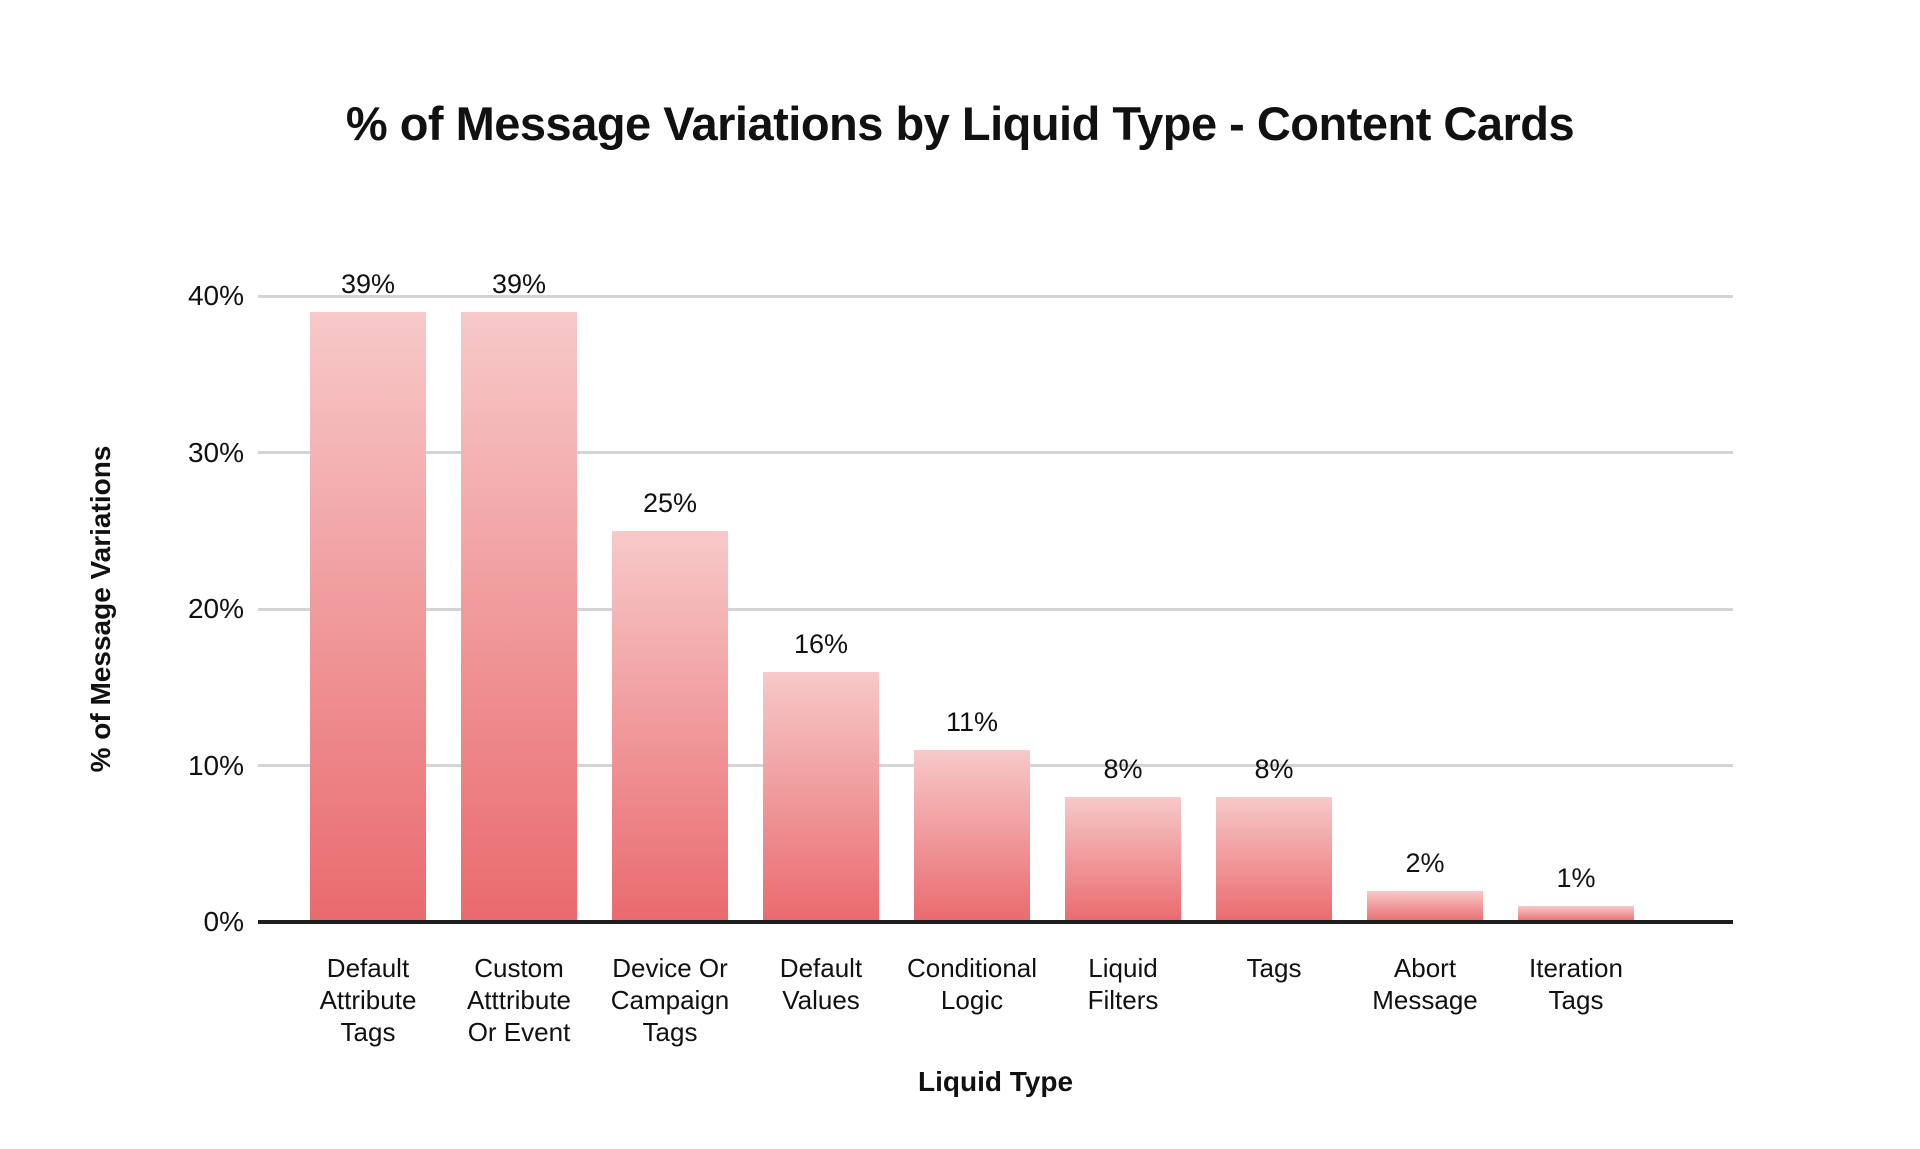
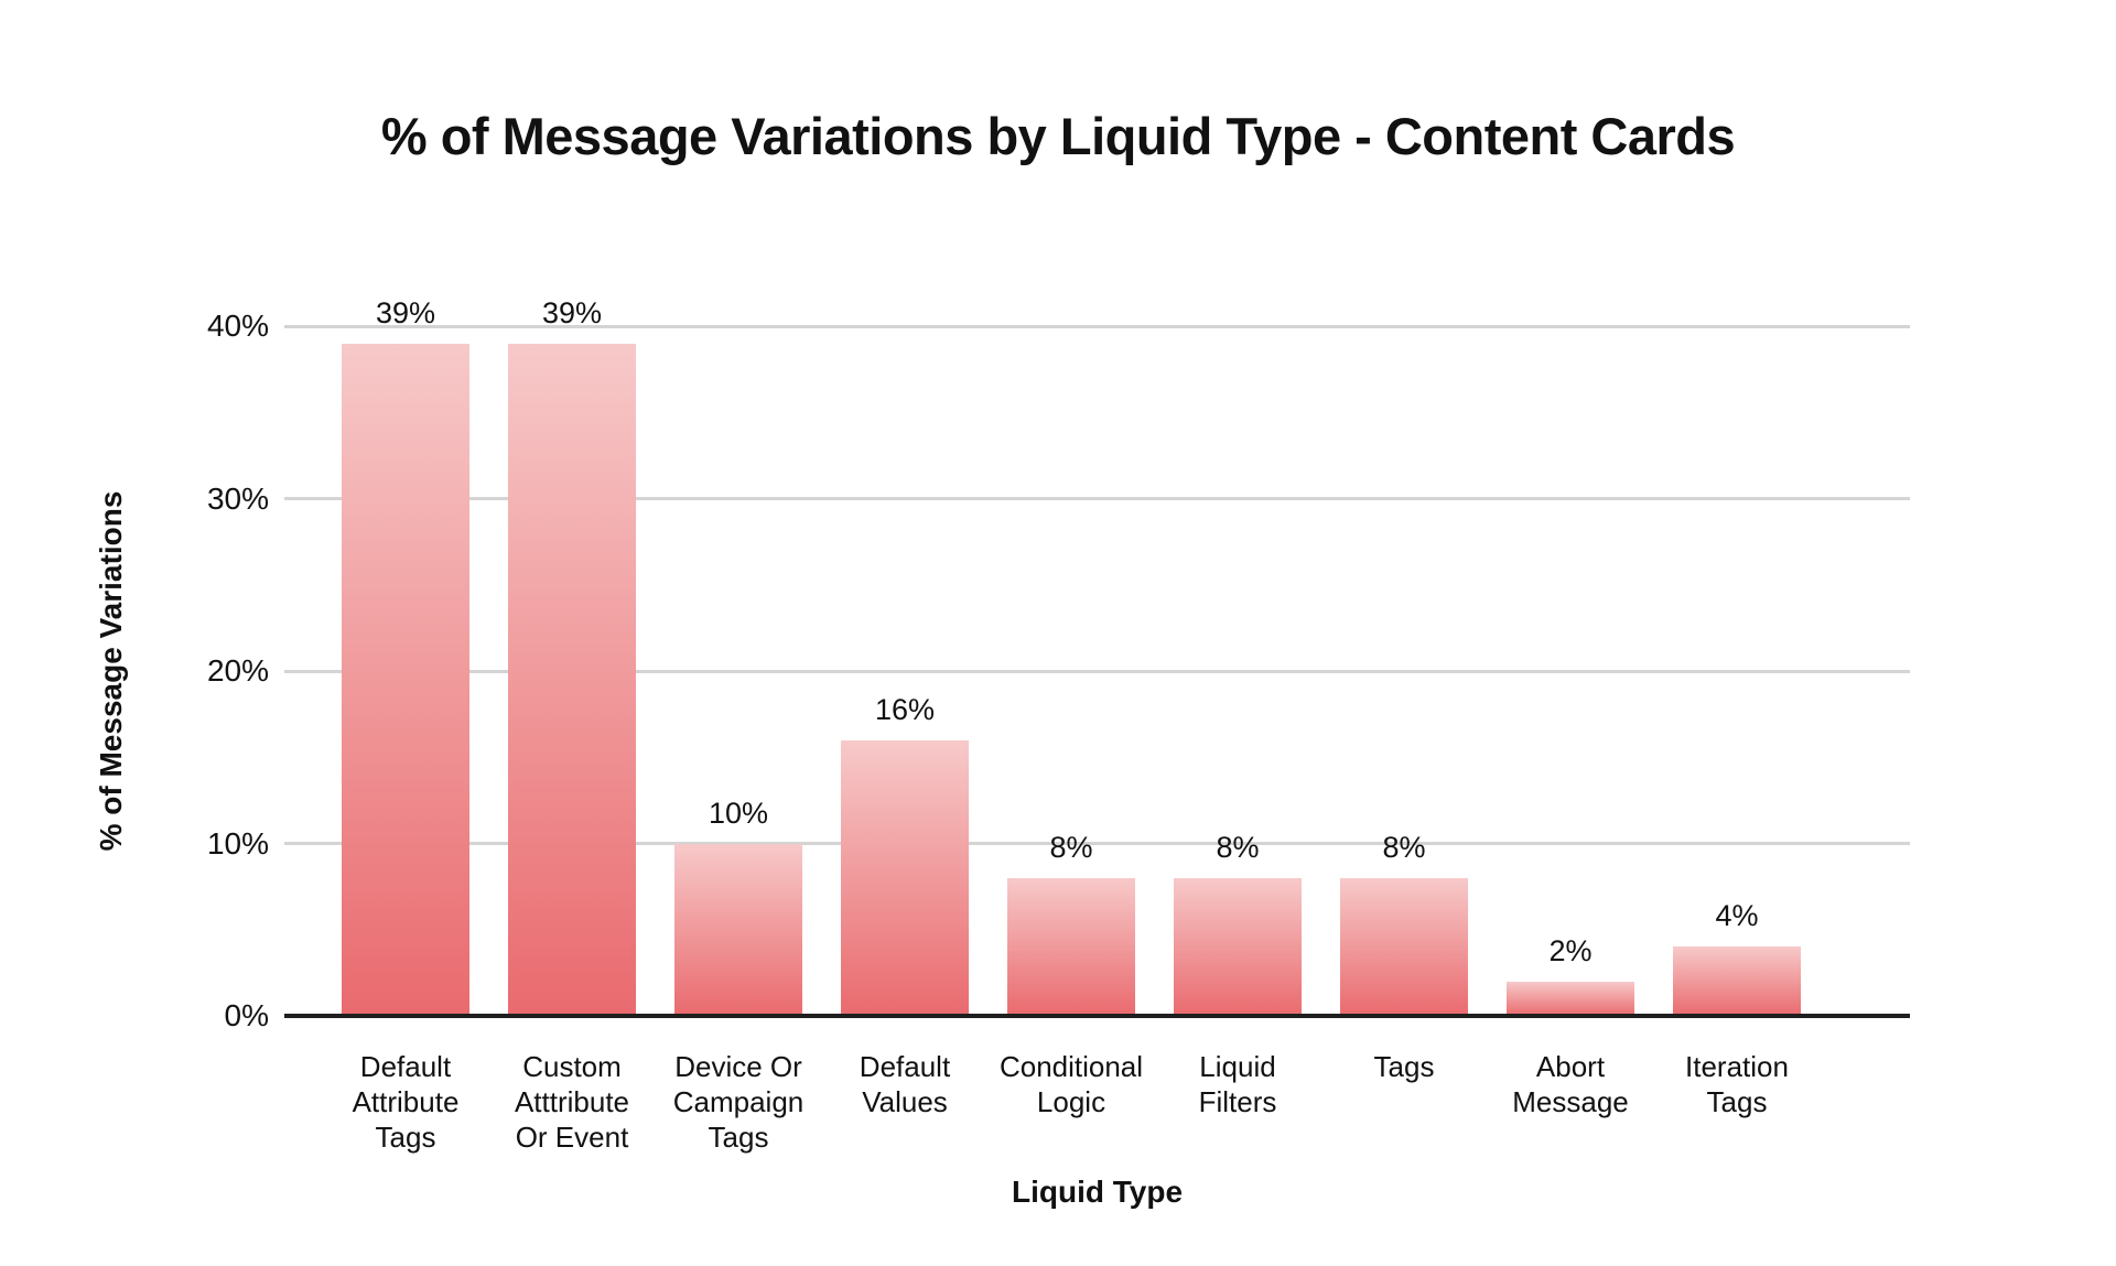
Device Or Campaign Tags: 25% -> 10%
Conditional Logic: 11% -> 8%
Iteration Tags: 1% -> 4%
